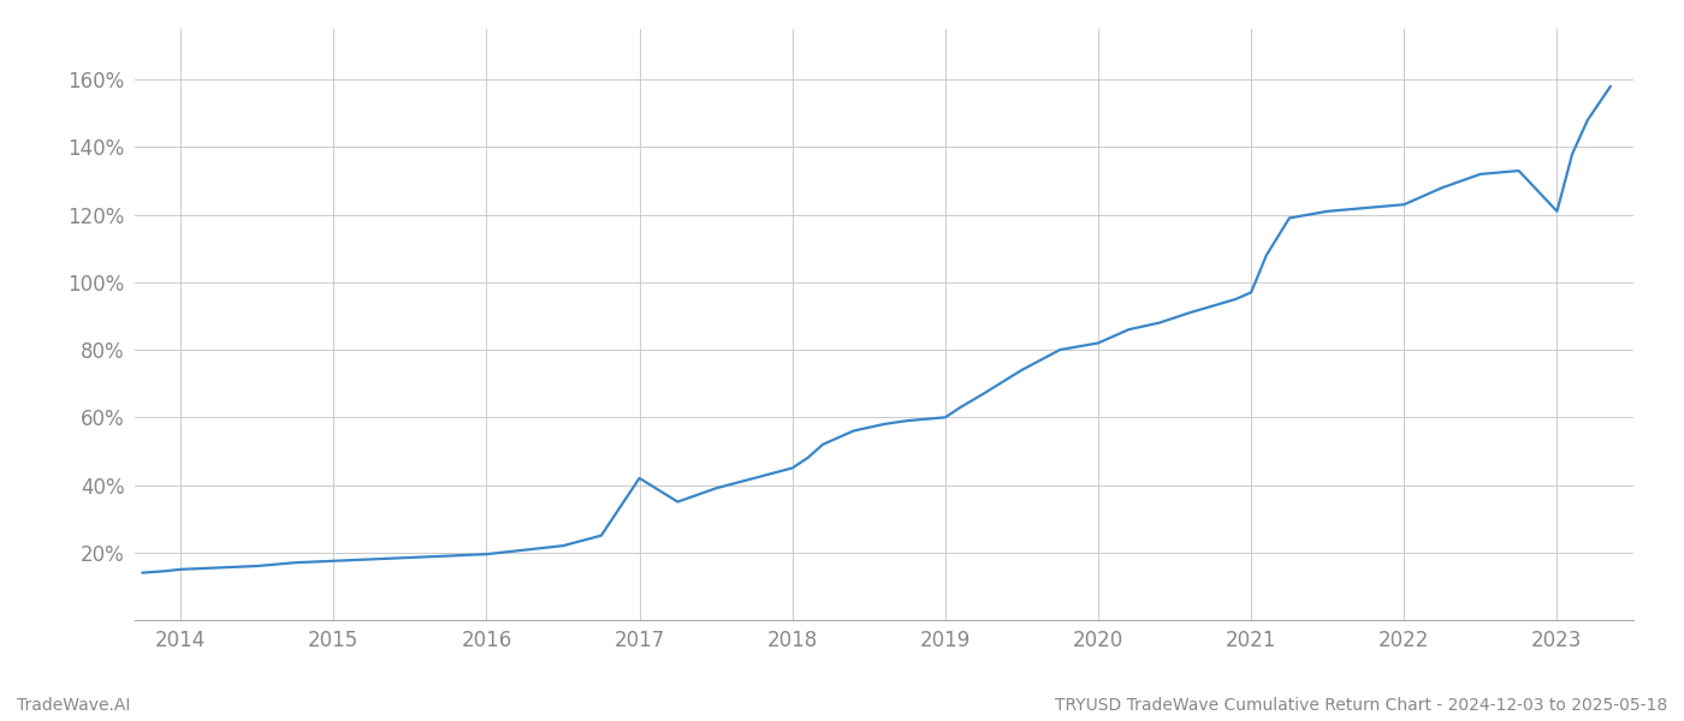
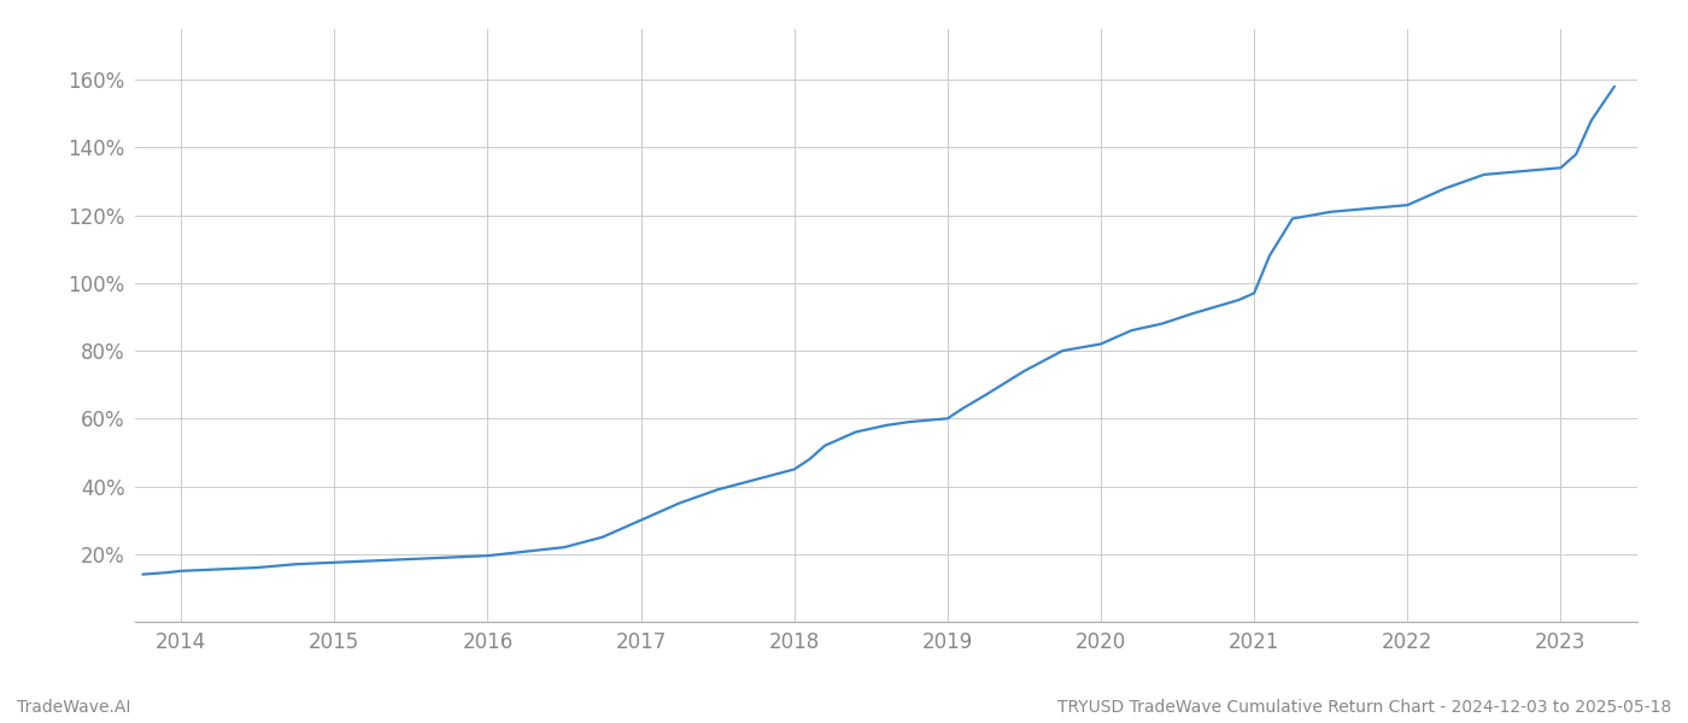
2017: 42.0% -> 30.0%
2023: 121.0% -> 134.0%
